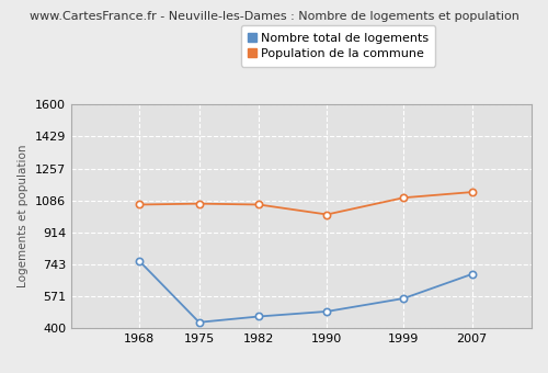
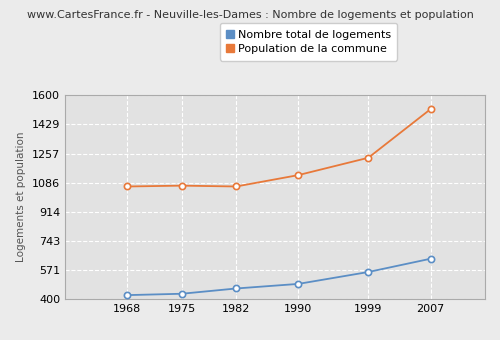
Nombre total de logements/1968: 760 -> 420
Population de la commune/1990: 1010 -> 1130
Population de la commune/1999: 1100 -> 1230
Nombre total de logements/2007: 690 -> 640
Population de la commune/2007: 1130 -> 1520
